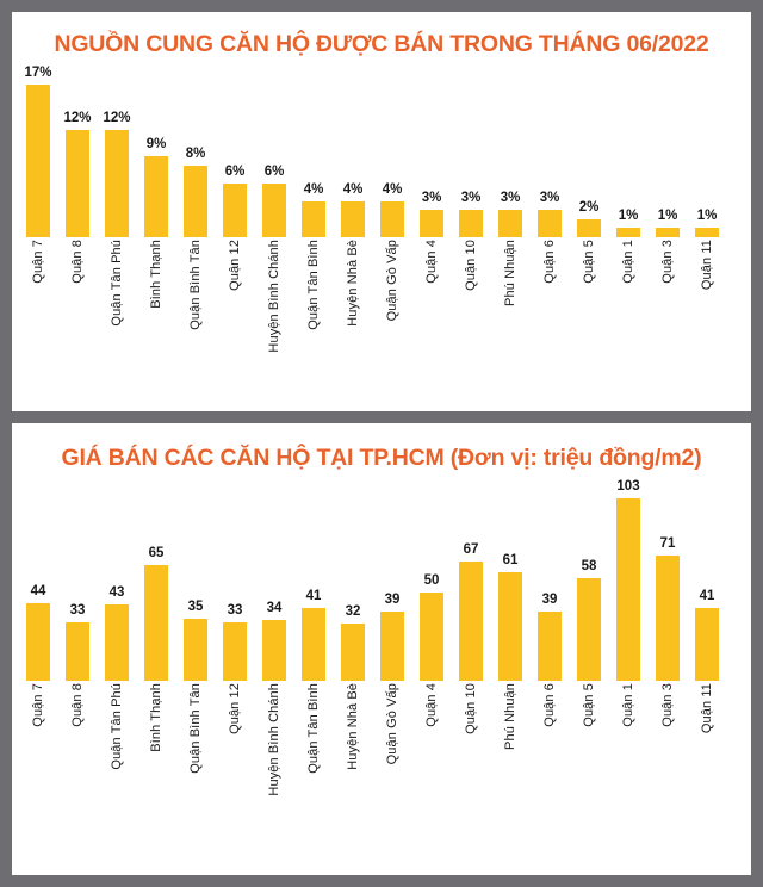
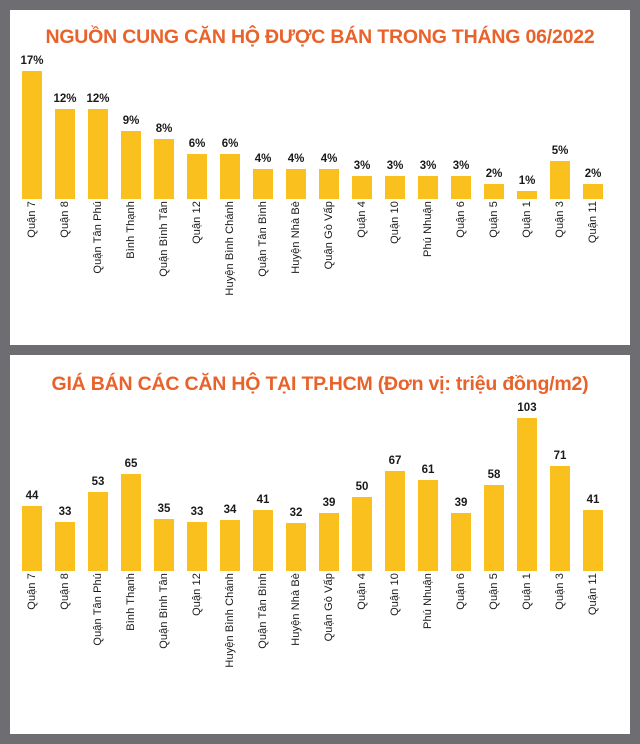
NGUỒN CUNG CĂN HỘ ĐƯỢC BÁN TRONG THÁNG 06/2022/Quận 3: 1% -> 5%
NGUỒN CUNG CĂN HỘ ĐƯỢC BÁN TRONG THÁNG 06/2022/Quận 11: 1% -> 2%
GIÁ BÁN CÁC CĂN HỘ TẠI TP.HCM (Đơn vị: triệu đồng/m2)/Quận Tân Phú: 43 -> 53
